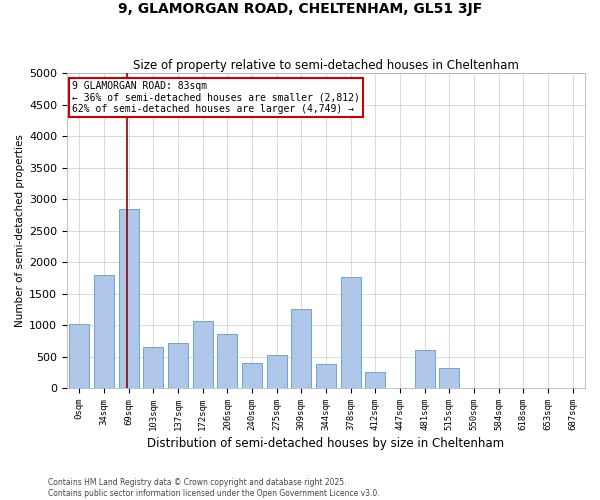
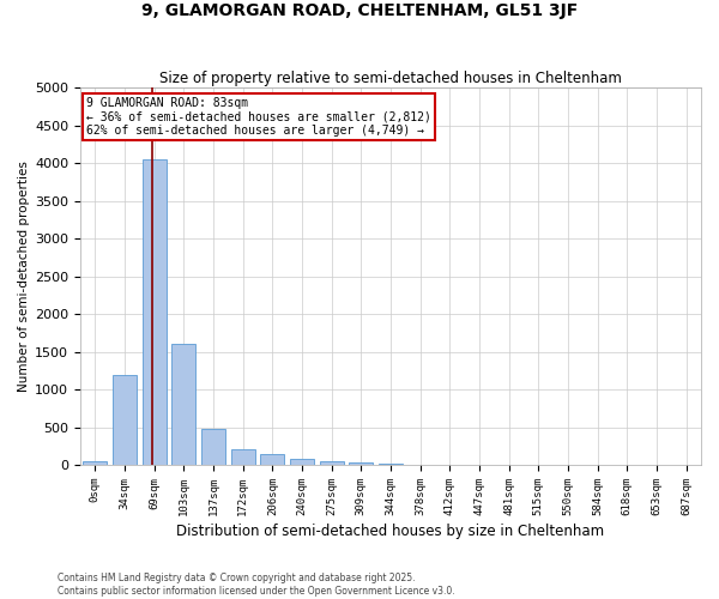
0sqm: 1020 -> 50
34sqm: 1800 -> 1200
69sqm: 2840 -> 4050
103sqm: 660 -> 1600
137sqm: 720 -> 470
172sqm: 1060 -> 200
206sqm: 860 -> 140
240sqm: 400 -> 80
275sqm: 520 -> 50
309sqm: 1260 -> 30
344sqm: 380 -> 20
378sqm: 1760 -> 0
412sqm: 260 -> 0
481sqm: 600 -> 0
515sqm: 320 -> 0
